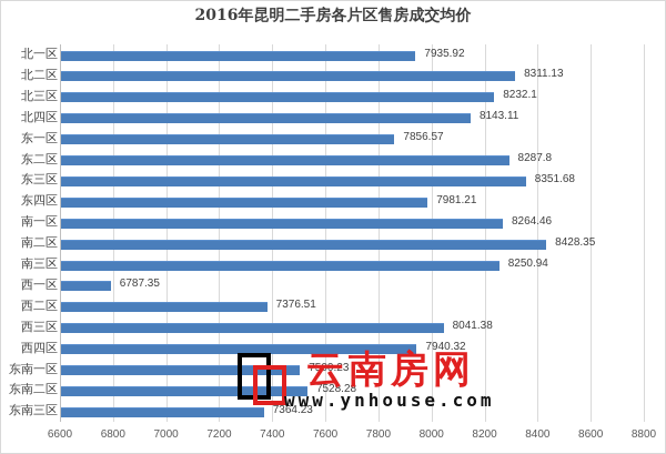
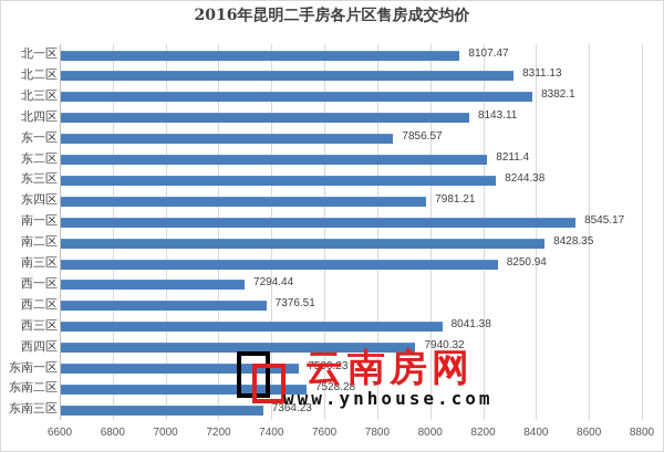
北一区: 7935.92 -> 8107.47
北三区: 8232.1 -> 8382.1
东二区: 8287.8 -> 8211.4
东三区: 8351.68 -> 8244.38
南一区: 8264.46 -> 8545.17
西一区: 6787.35 -> 7294.44
